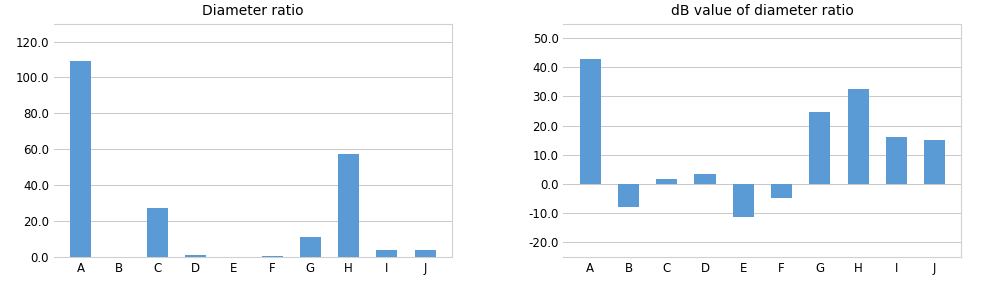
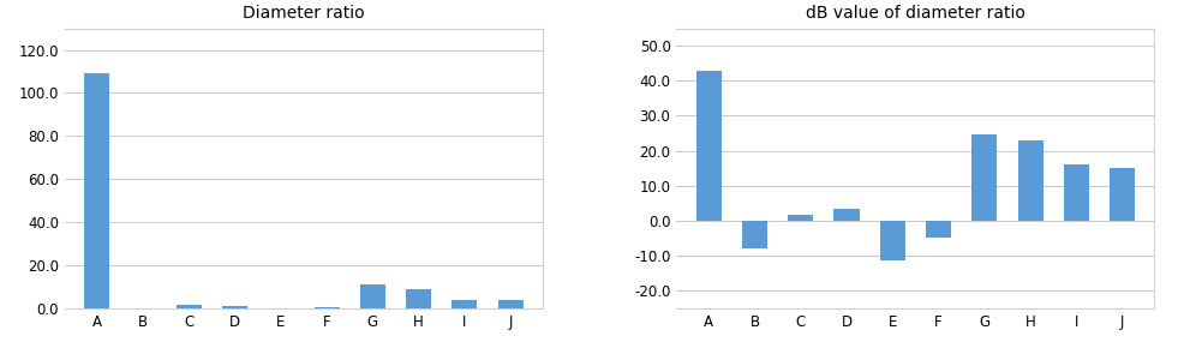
Diameter ratio/C: 27 -> 1
Diameter ratio/H: 57 -> 9
dB value of diameter ratio/H: 32.5 -> 23.0
